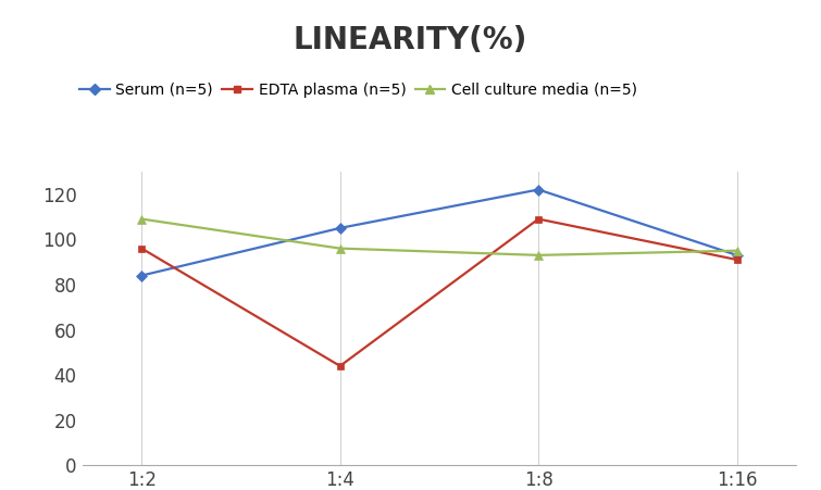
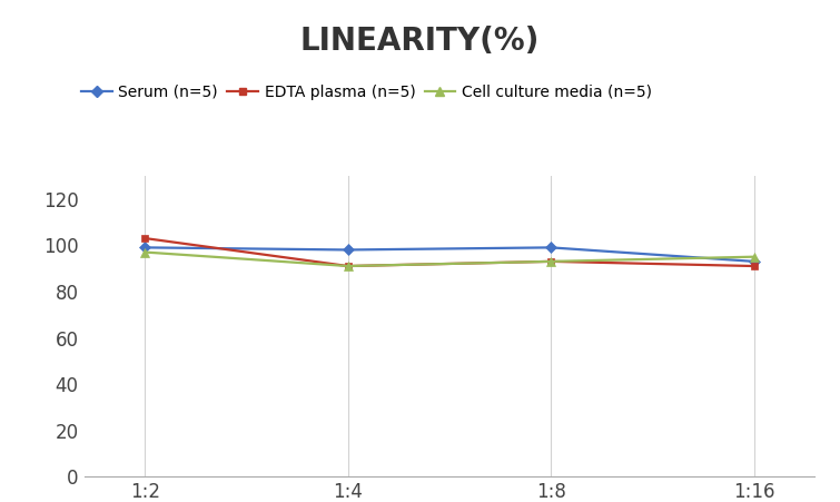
Serum (n=5)/1:2: 84 -> 99
EDTA plasma (n=5)/1:2: 96 -> 103
Cell culture media (n=5)/1:2: 109 -> 97
Serum (n=5)/1:4: 105 -> 98
EDTA plasma (n=5)/1:4: 44 -> 91
Cell culture media (n=5)/1:4: 96 -> 91
Serum (n=5)/1:8: 122 -> 99
EDTA plasma (n=5)/1:8: 109 -> 93
